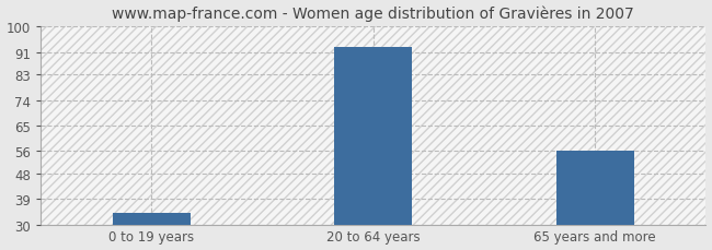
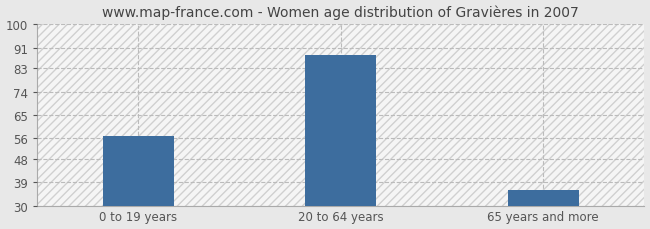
0 to 19 years: 34 -> 57
20 to 64 years: 93 -> 88
65 years and more: 56 -> 36
